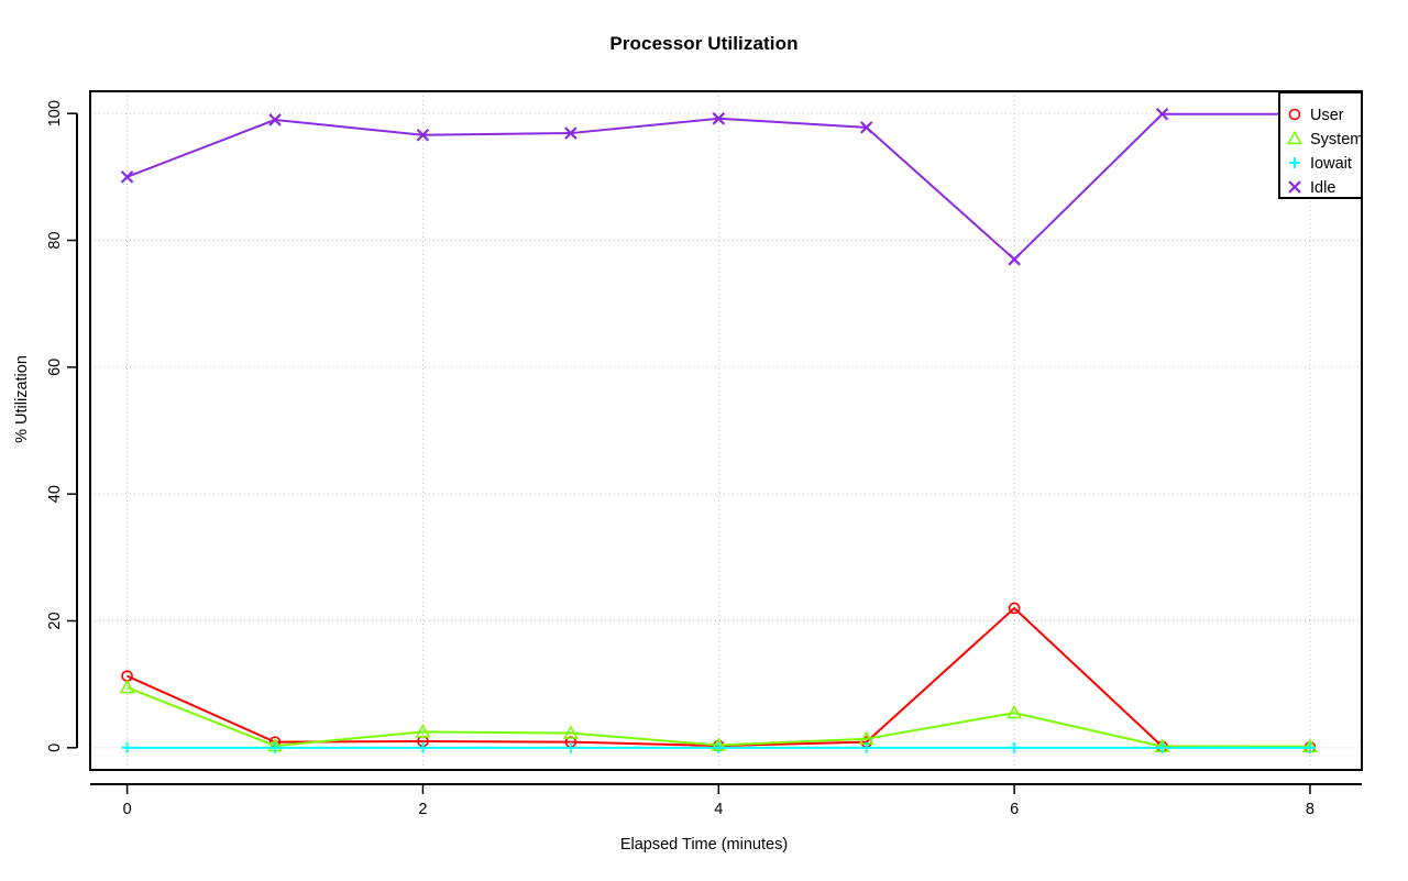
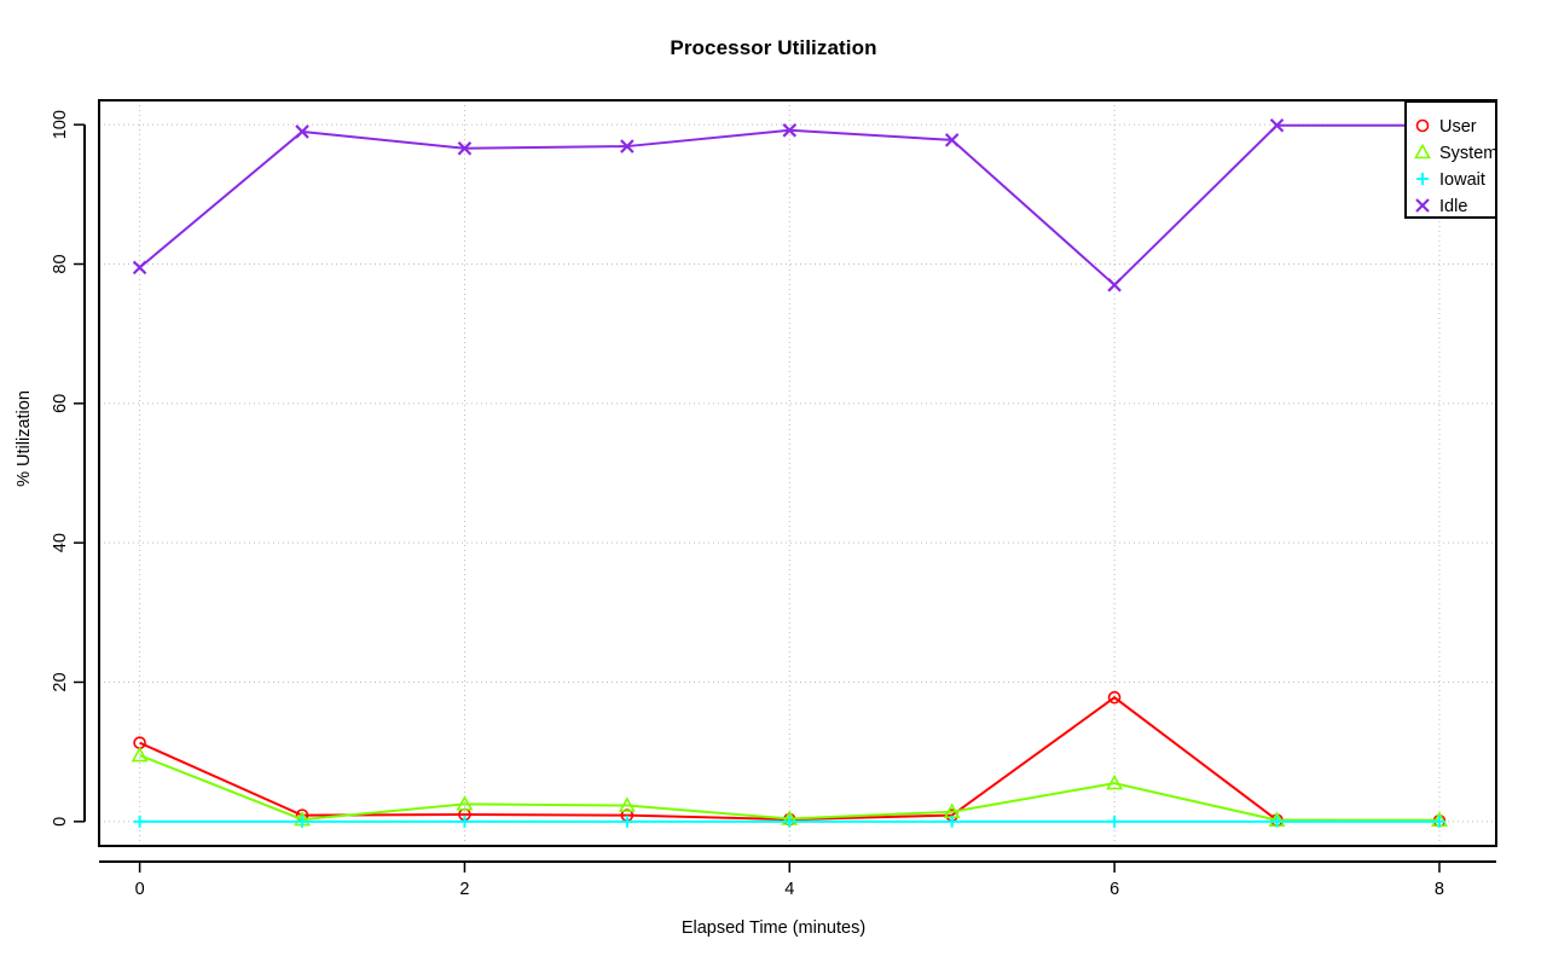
Idle/0: 90 -> 80
User/6: 22 -> 18
